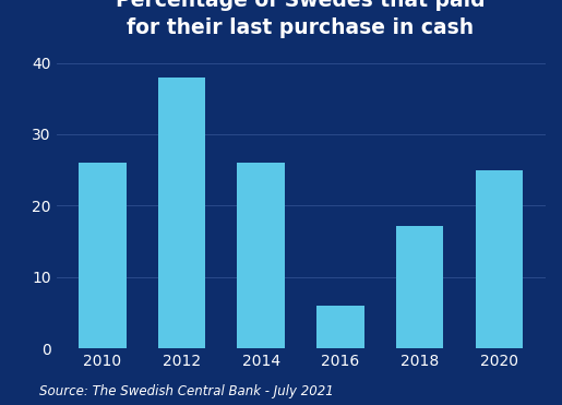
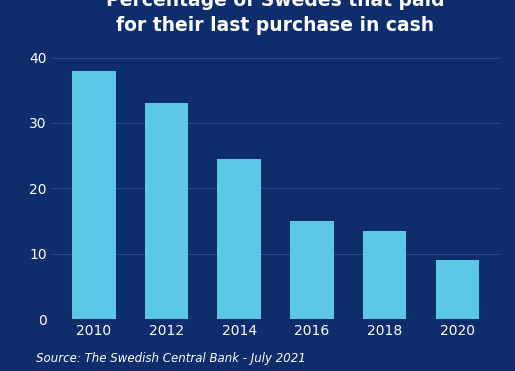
2010: 26.0 -> 38.0
2012: 38.0 -> 33.0
2014: 26.0 -> 24.5
2016: 6.0 -> 15.0
2018: 17.2 -> 13.5
2020: 25.0 -> 9.0
